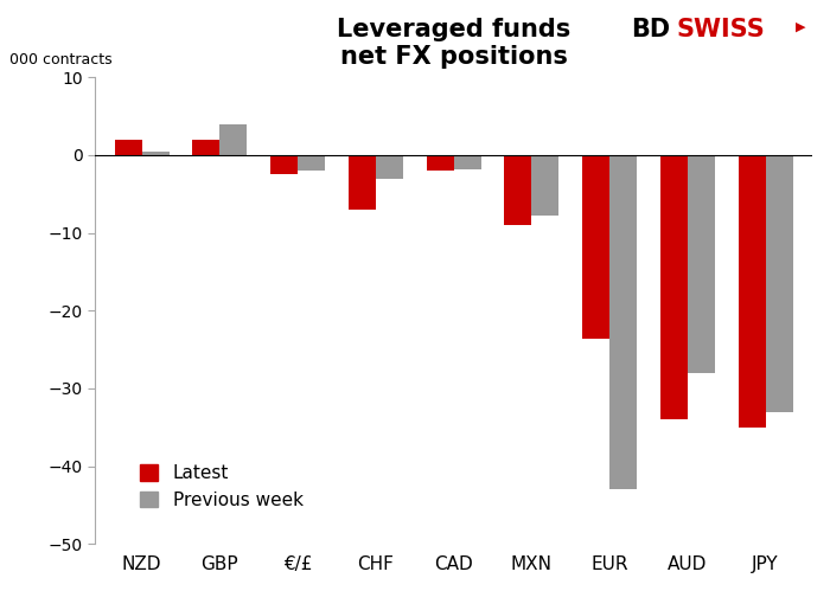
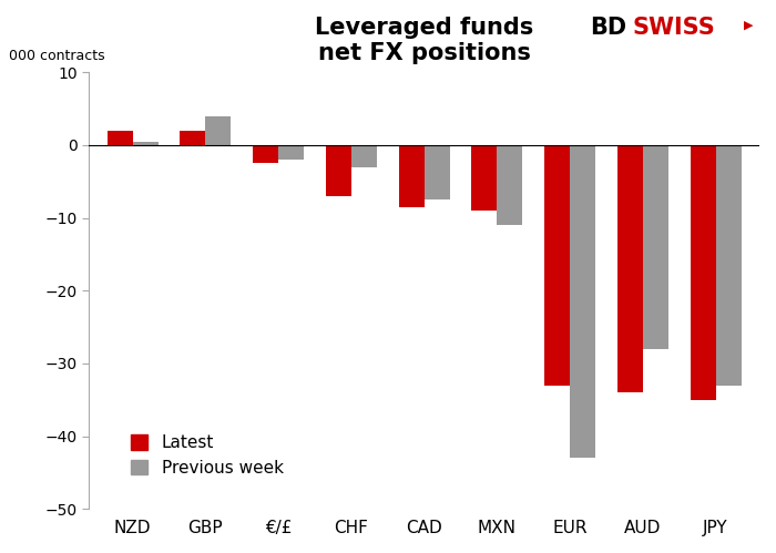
Latest/CAD: -2.0 -> -8.5
Previous week/CAD: -1.8 -> -7.5
Previous week/MXN: -7.8 -> -11.0
Latest/EUR: -23.6 -> -33.0
